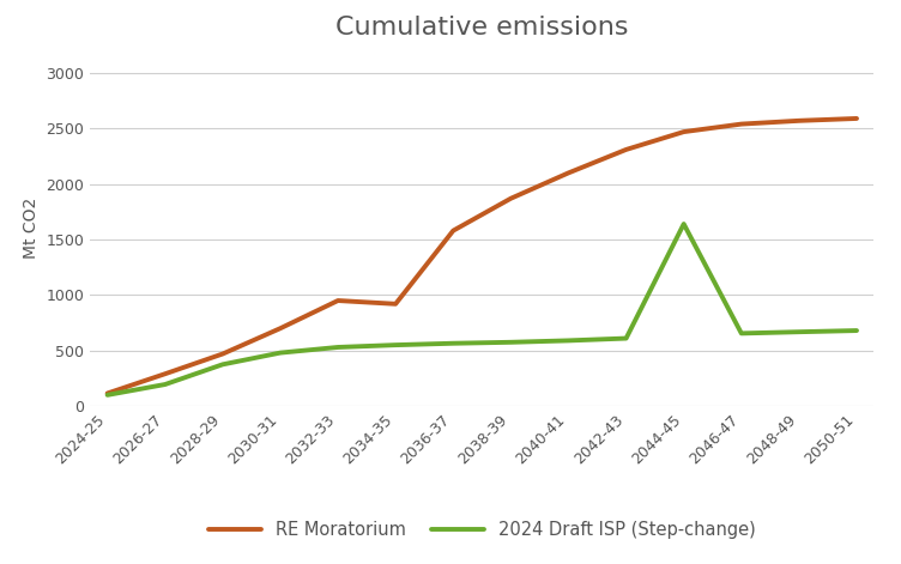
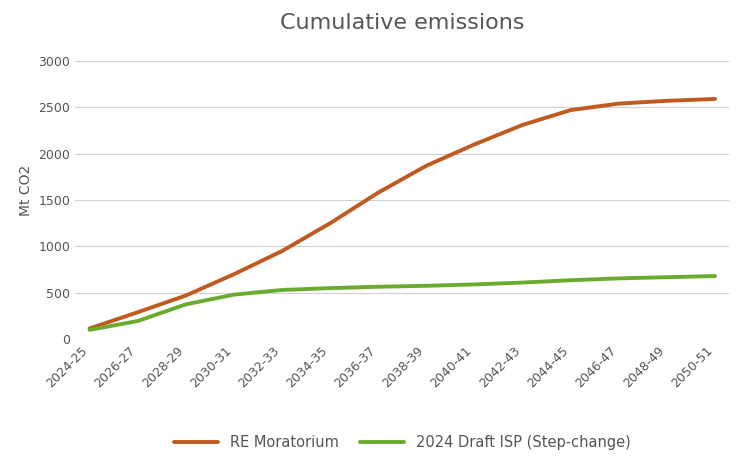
RE Moratorium/2034-35: 920 -> 1250
2024 Draft ISP (Step-change)/2044-45: 1640 -> 640
